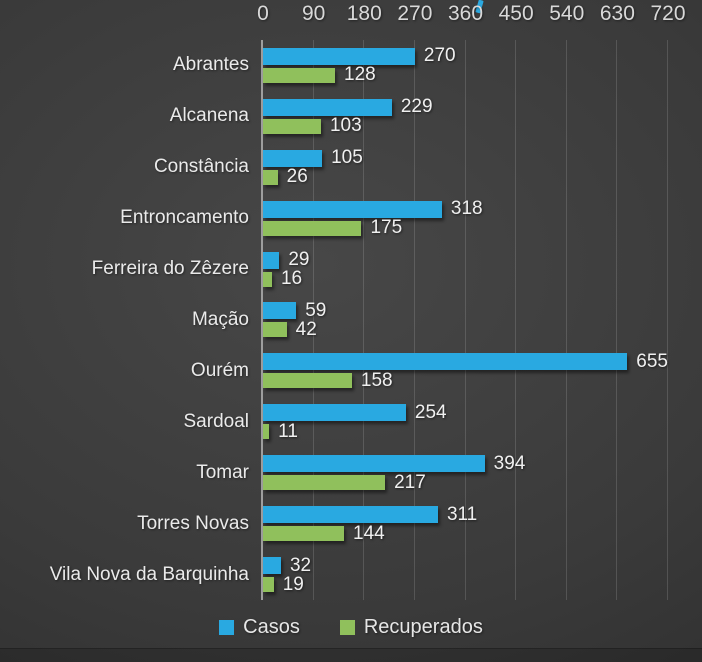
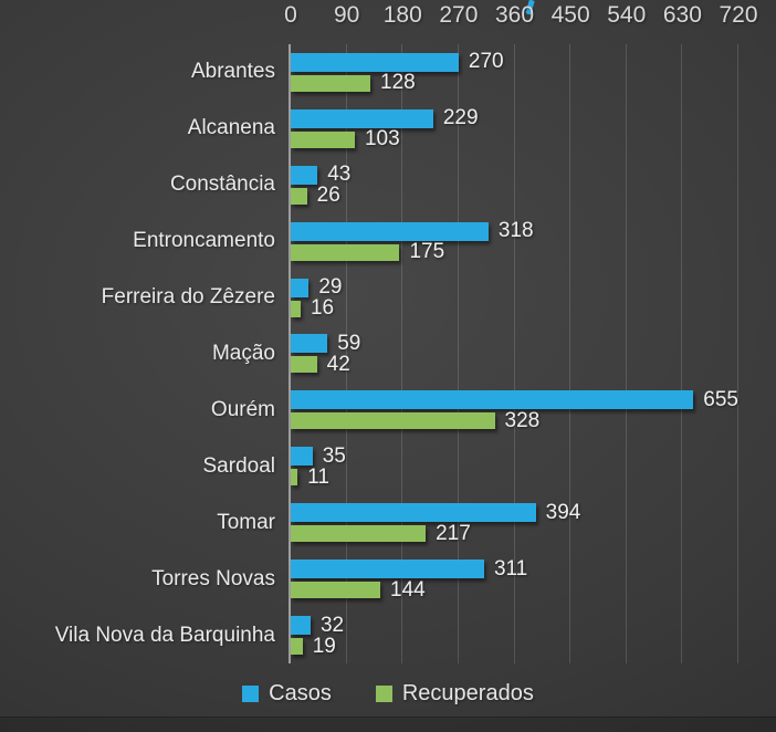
Casos/Constância: 105 -> 43
Recuperados/Ourém: 158 -> 328
Casos/Sardoal: 254 -> 35
